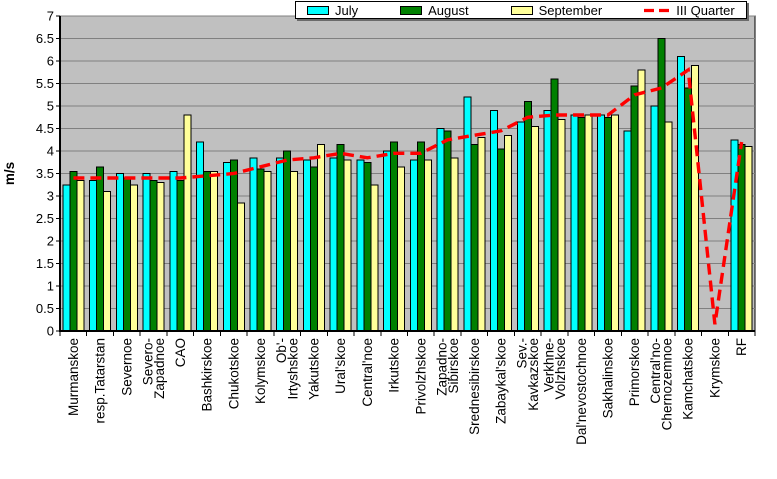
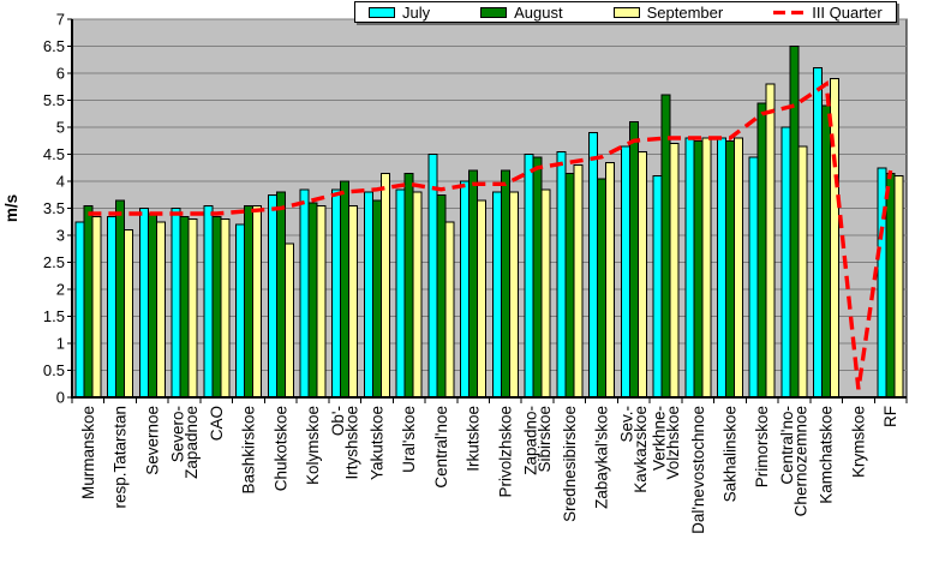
September/CAO: 4.8 -> 3.3
July/Bashkirskoe: 4.2 -> 3.2
July/Central'noe: 3.8 -> 4.5
July/Srednesibirskoe: 5.2 -> 4.5
July/Verkhne- Volzhskoe: 4.9 -> 4.1
